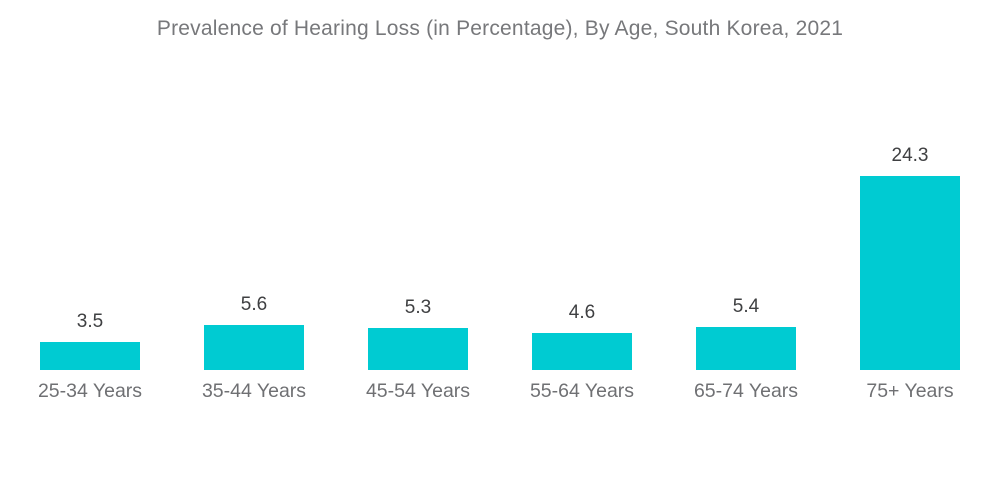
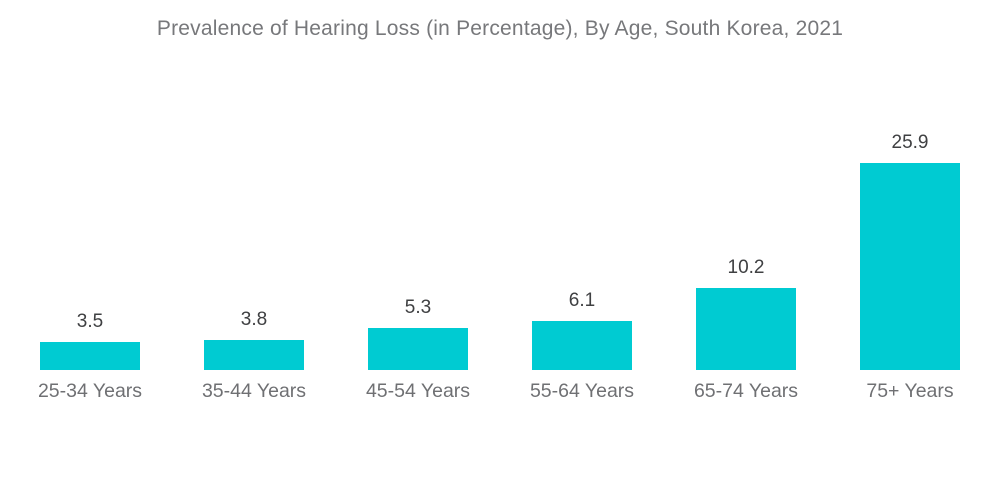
35-44 Years: 5.6 -> 3.8
55-64 Years: 4.6 -> 6.1
65-74 Years: 5.4 -> 10.2
75+ Years: 24.3 -> 25.9
